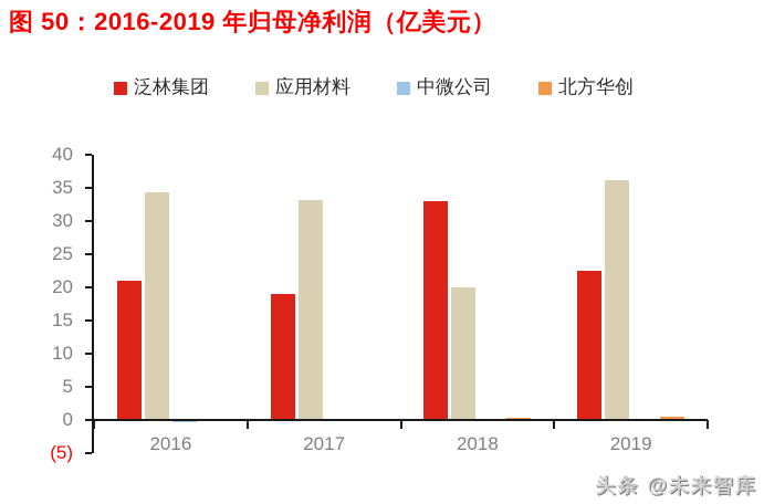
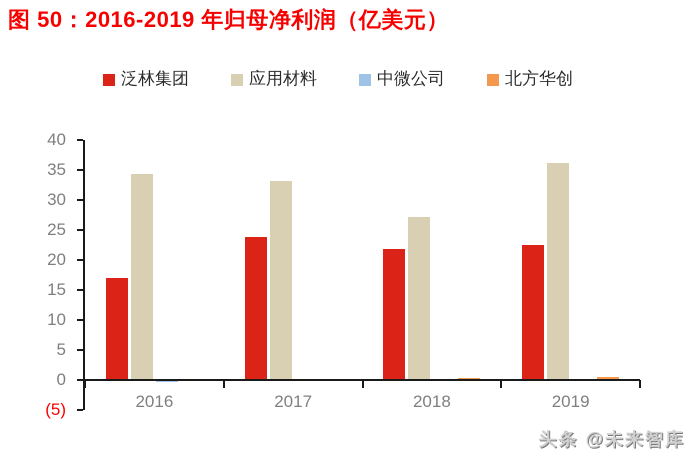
泛林集团/2016: 21 -> 17
泛林集团/2017: 19 -> 24
泛林集团/2018: 33 -> 22
应用材料/2018: 20 -> 27
